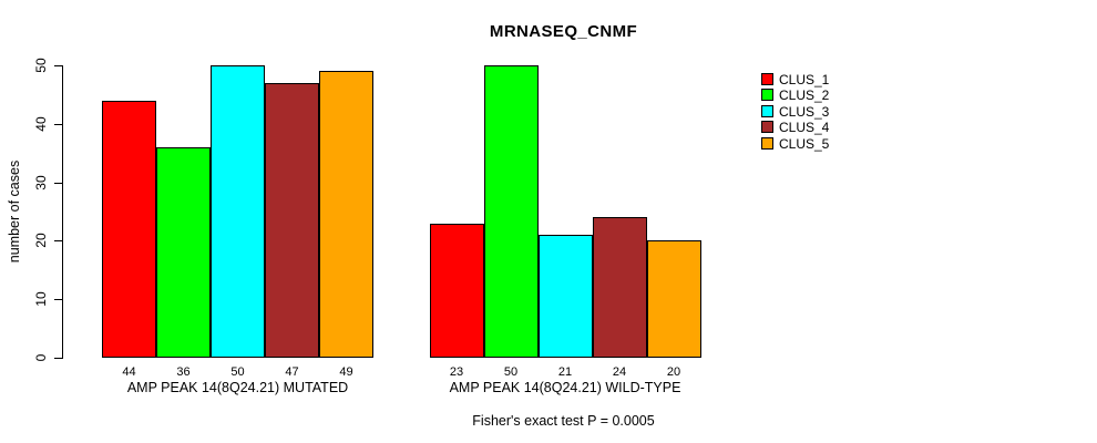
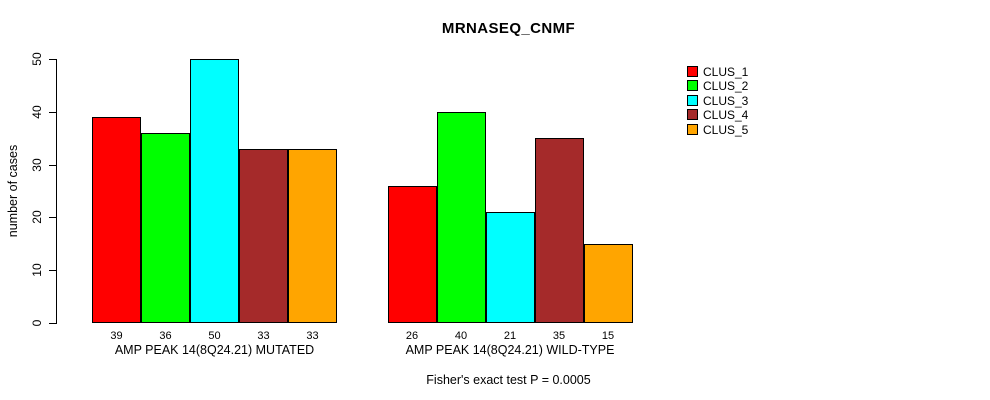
CLUS_1/AMP PEAK 14(8Q24.21) MUTATED: 44 -> 39
CLUS_4/AMP PEAK 14(8Q24.21) MUTATED: 47 -> 33
CLUS_5/AMP PEAK 14(8Q24.21) MUTATED: 49 -> 33
CLUS_1/AMP PEAK 14(8Q24.21) WILD-TYPE: 23 -> 26
CLUS_2/AMP PEAK 14(8Q24.21) WILD-TYPE: 50 -> 40
CLUS_4/AMP PEAK 14(8Q24.21) WILD-TYPE: 24 -> 35
CLUS_5/AMP PEAK 14(8Q24.21) WILD-TYPE: 20 -> 15
